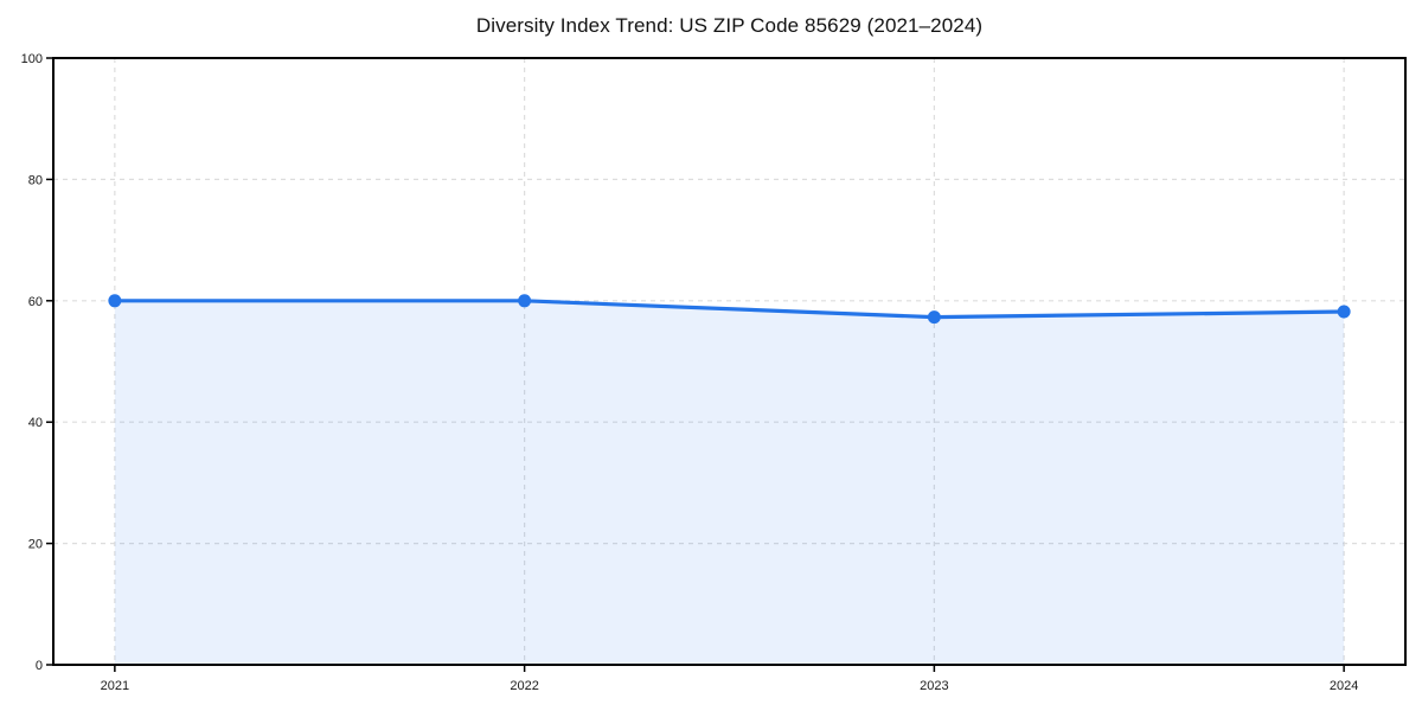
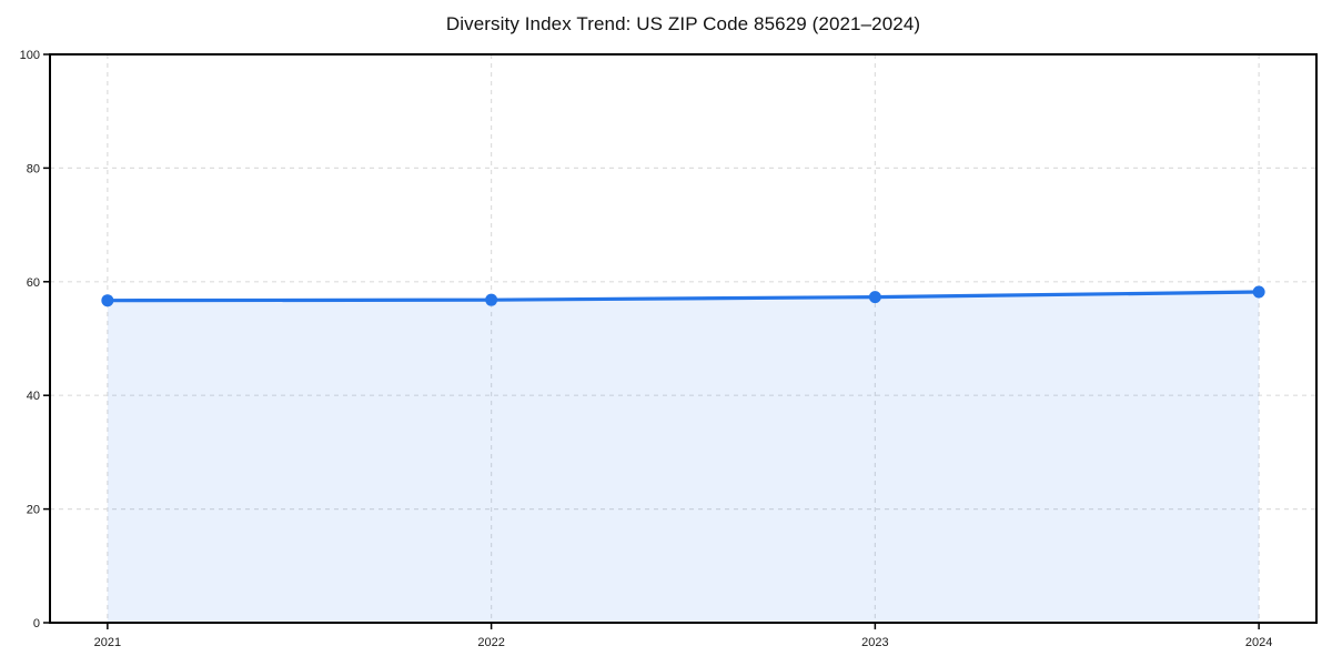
2021: 60 -> 57
2022: 60 -> 57
